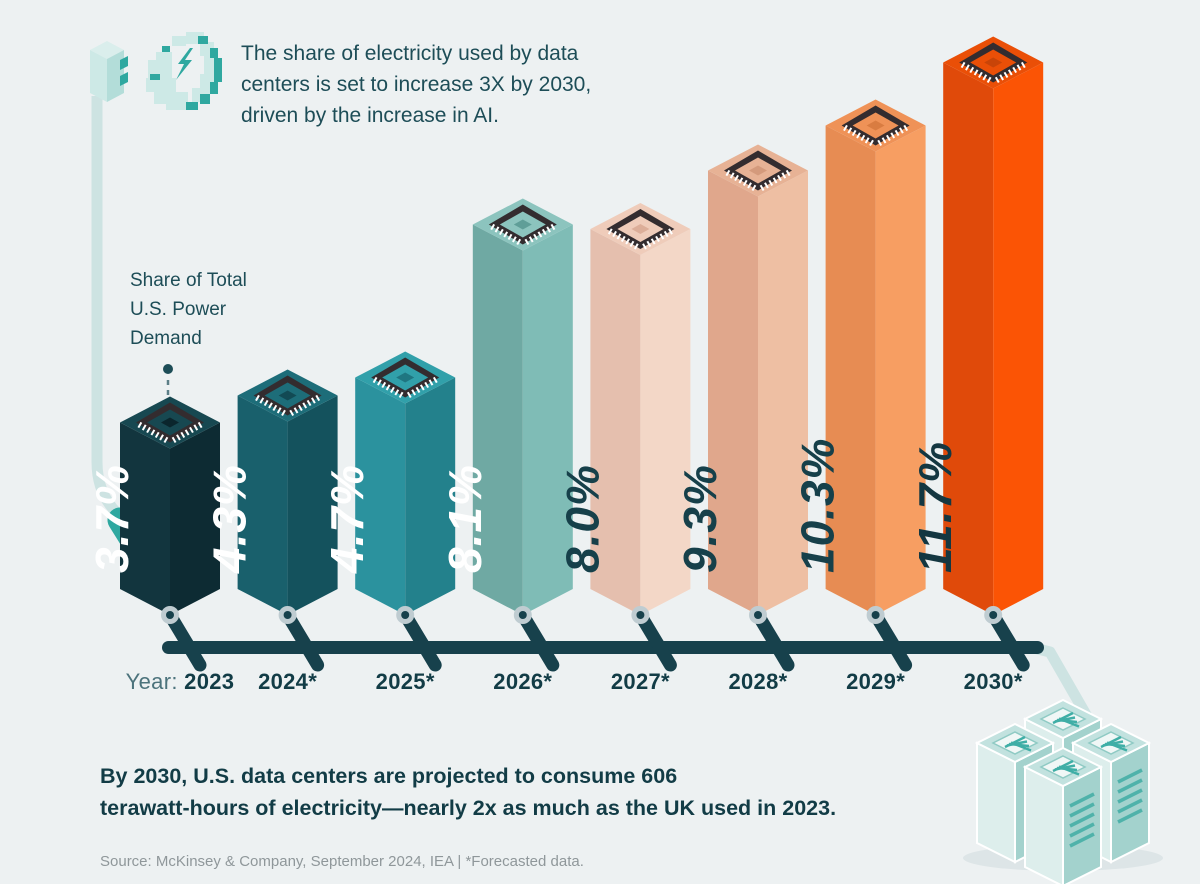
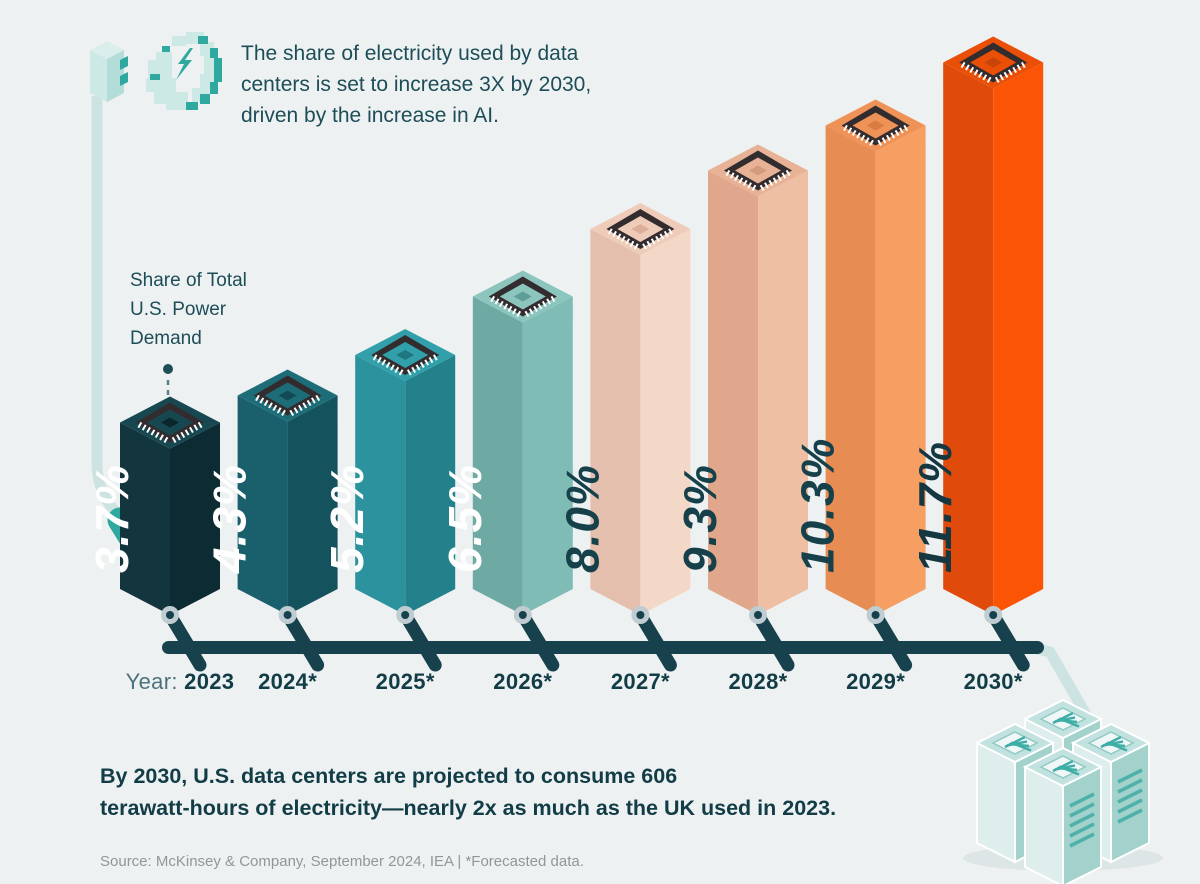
2025*: 4.7% -> 5.2%
2026*: 8.1% -> 6.5%
